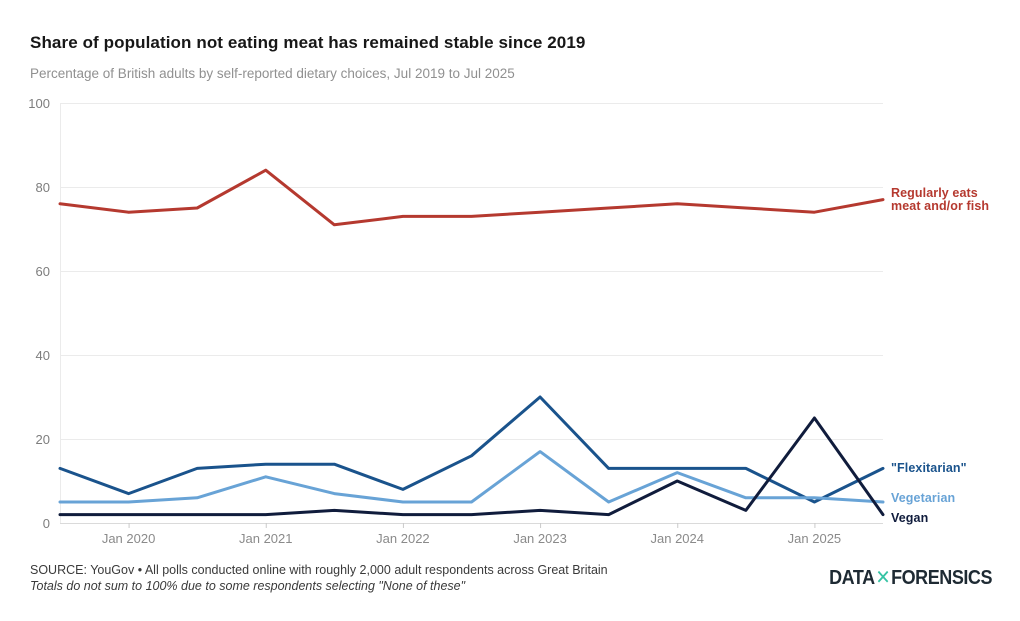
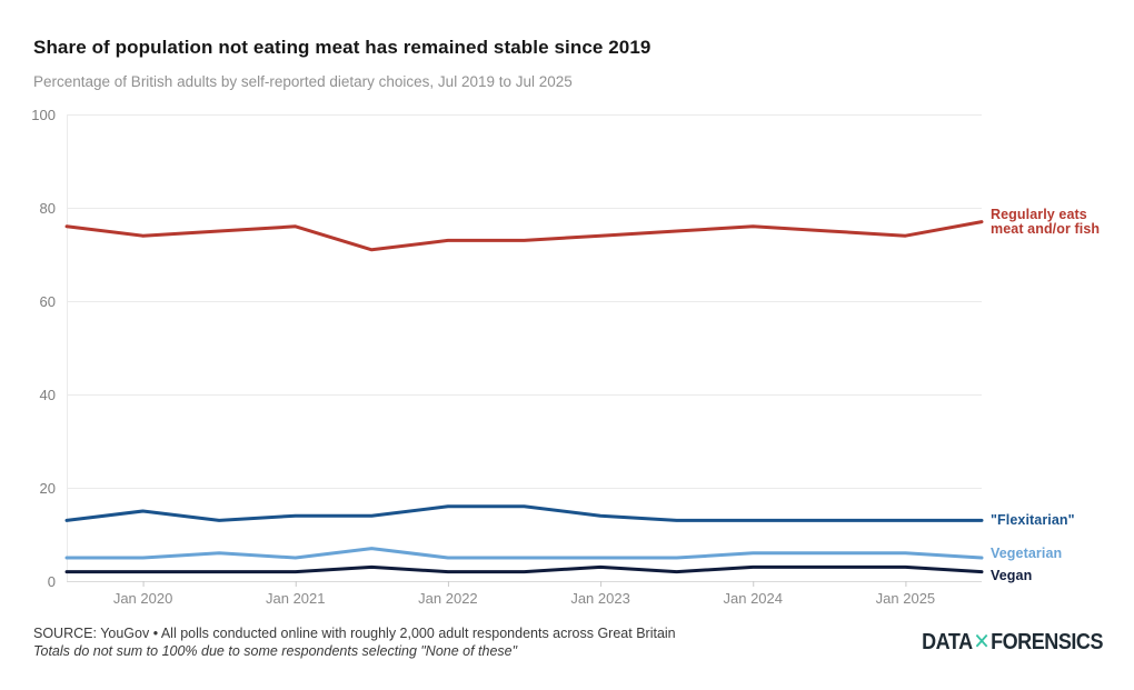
"Flexitarian"/Jan 2020: 7 -> 15
Regularly eats meat and/or fish/Jan 2021: 84 -> 76
Vegetarian/Jan 2021: 11 -> 5
"Flexitarian"/Jan 2022: 8 -> 16
"Flexitarian"/Jan 2023: 30 -> 14
Vegetarian/Jan 2023: 17 -> 5
Vegetarian/Jan 2024: 12 -> 6
Vegan/Jan 2024: 10 -> 3
"Flexitarian"/Jan 2025: 5 -> 13
Vegan/Jan 2025: 25 -> 3
